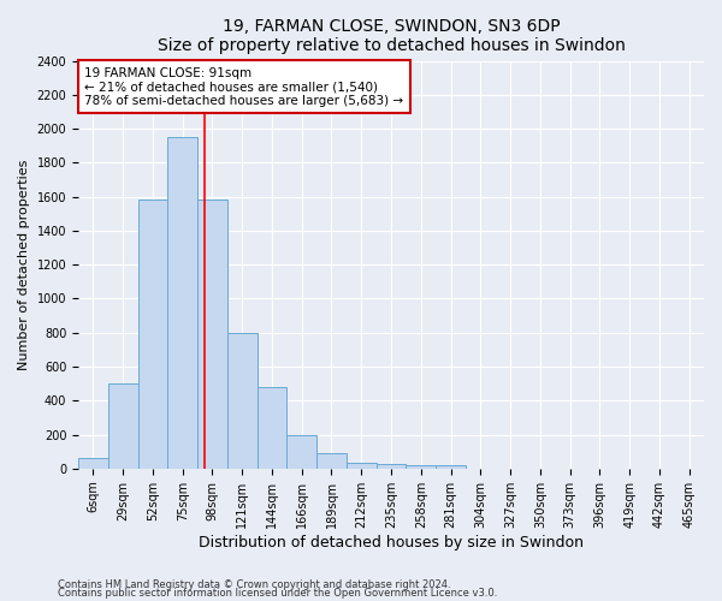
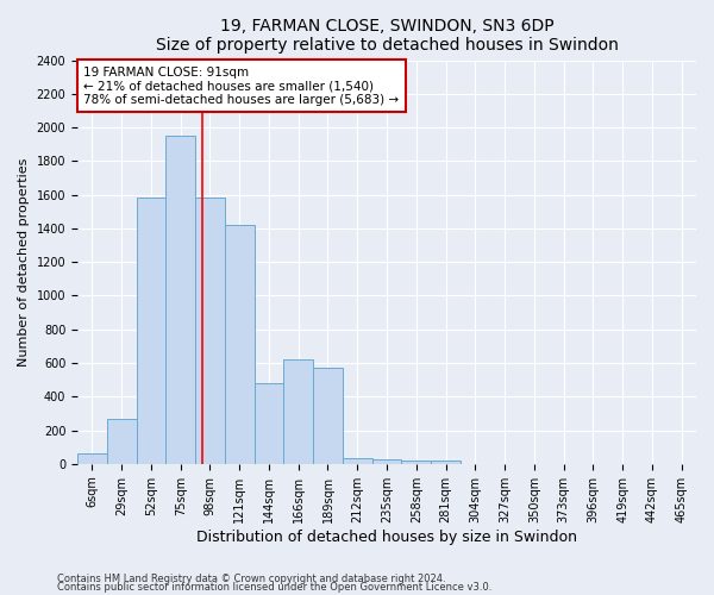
29sqm: 500 -> 270
121sqm: 800 -> 1420
166sqm: 200 -> 620
189sqm: 90 -> 570
